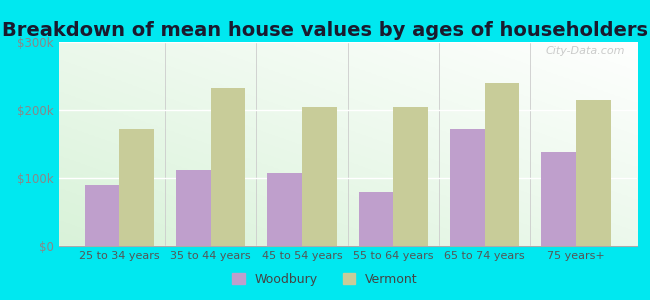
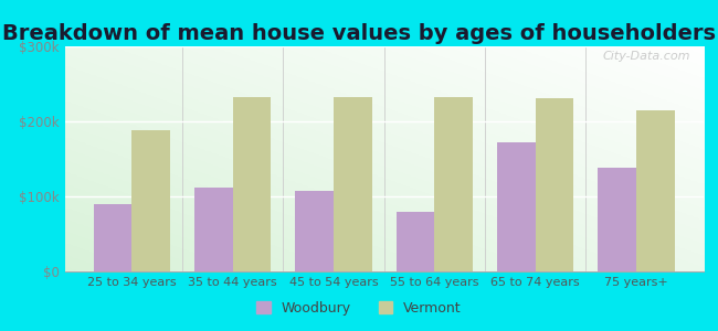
Vermont/25 to 34 years: $172k -> $188k
Vermont/45 to 54 years: $204k -> $233k
Vermont/55 to 64 years: $204k -> $233k
Vermont/65 to 74 years: $240k -> $231k
